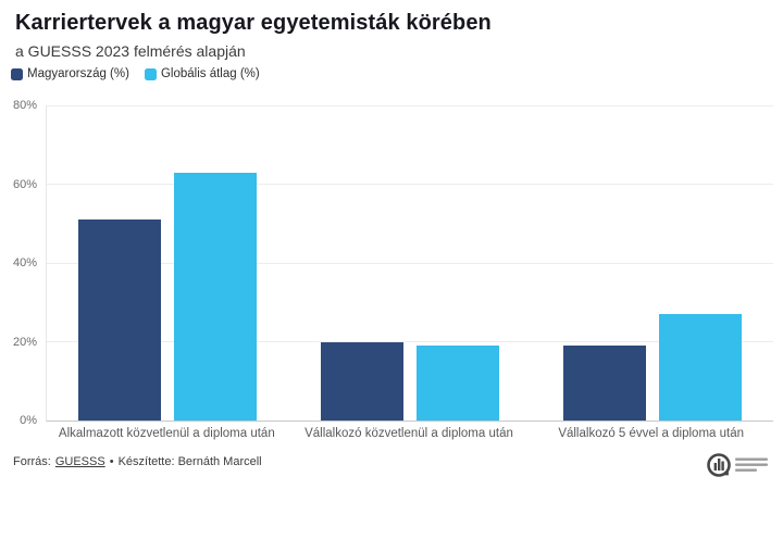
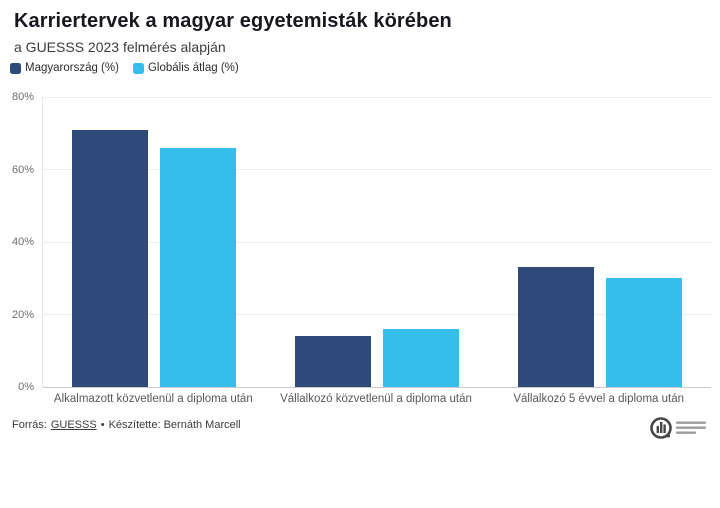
Magyarország (%)/Alkalmazott közvetlenül a diploma után: 51% -> 71%
Globális átlag (%)/Alkalmazott közvetlenül a diploma után: 63% -> 66%
Magyarország (%)/Vállalkozó közvetlenül a diploma után: 20% -> 14%
Globális átlag (%)/Vállalkozó közvetlenül a diploma után: 19% -> 16%
Magyarország (%)/Vállalkozó 5 évvel a diploma után: 19% -> 33%
Globális átlag (%)/Vállalkozó 5 évvel a diploma után: 27% -> 30%
